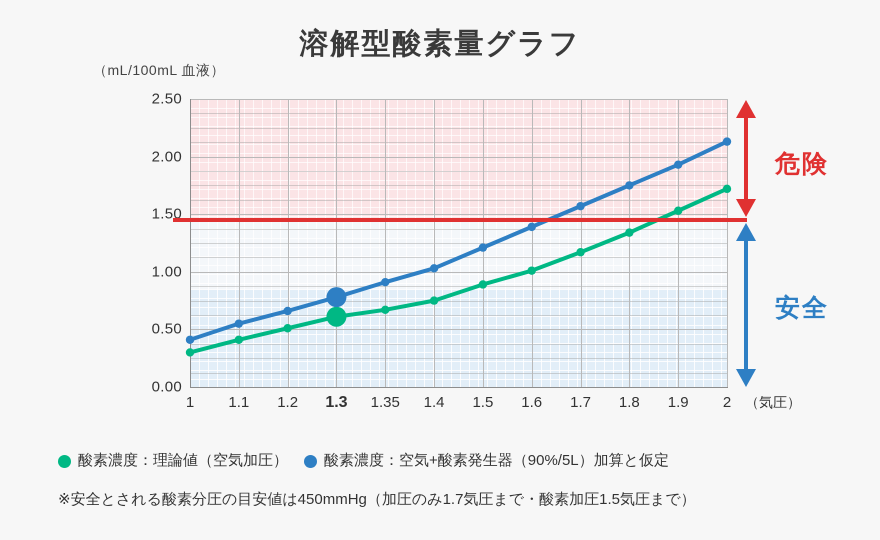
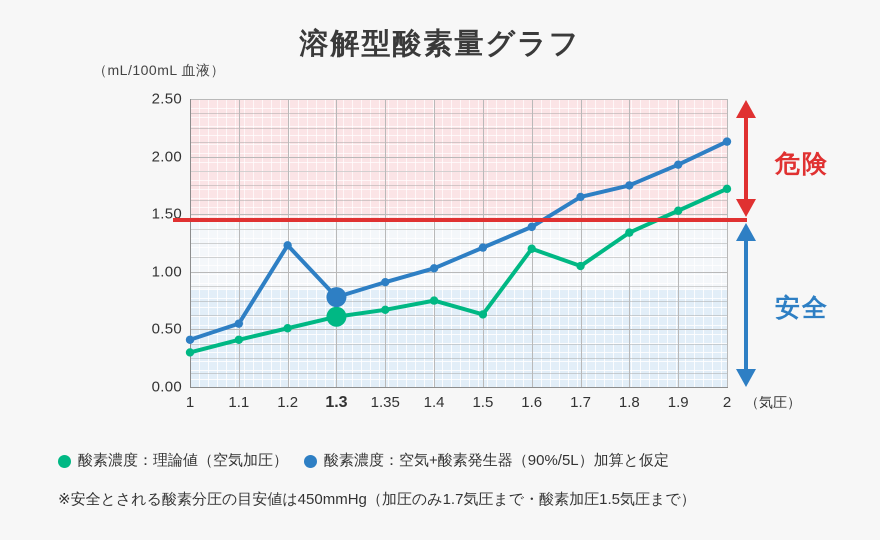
酸素濃度：空気+酸素発生器（90%/5L）加算と仮定/1.2: 0.66 -> 1.23
酸素濃度：理論値（空気加圧）/1.5: 0.89 -> 0.63
酸素濃度：理論値（空気加圧）/1.6: 1.01 -> 1.20
酸素濃度：理論値（空気加圧）/1.7: 1.17 -> 1.05
酸素濃度：空気+酸素発生器（90%/5L）加算と仮定/1.7: 1.57 -> 1.65
